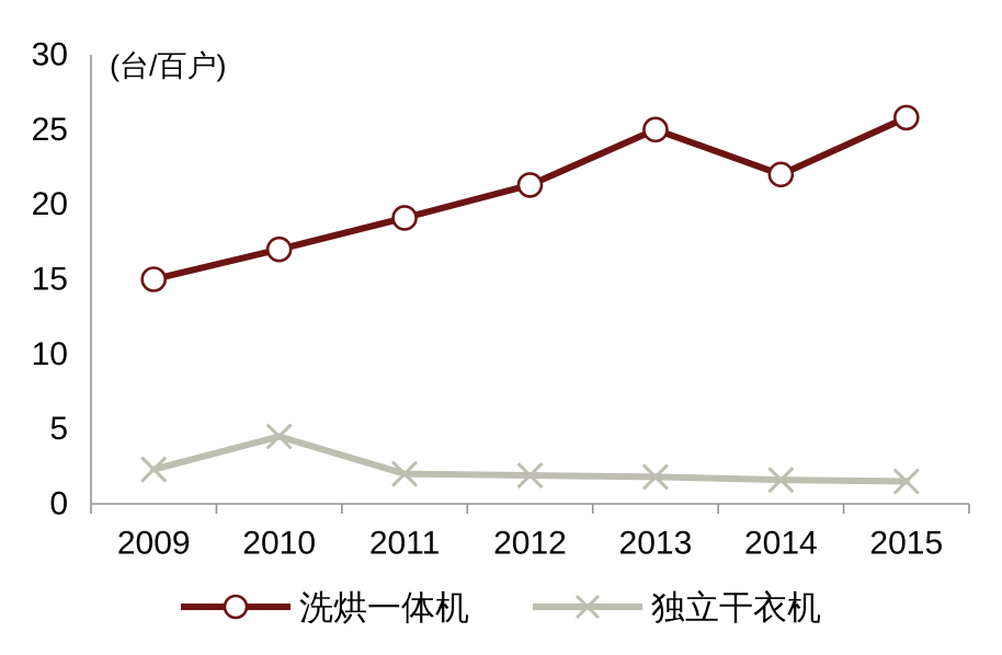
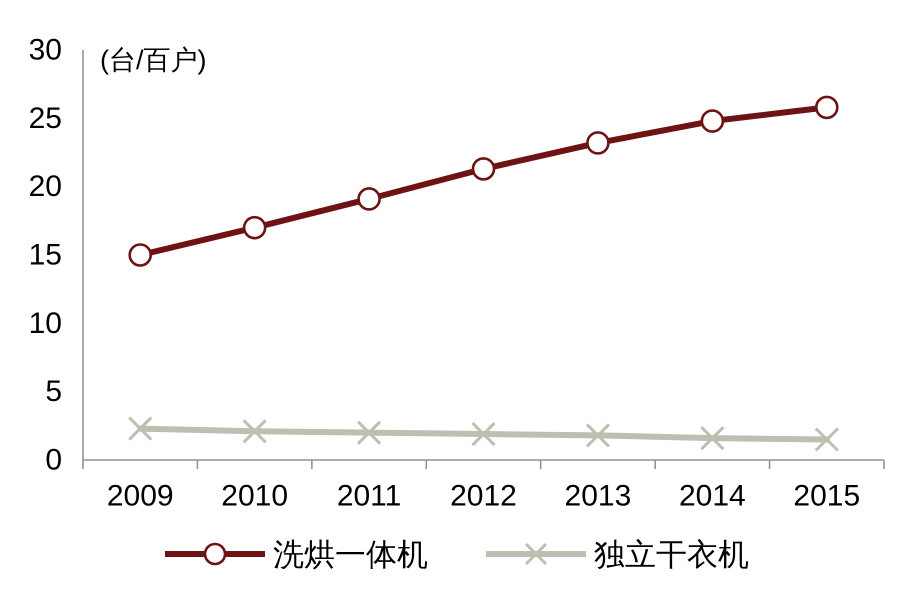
独立干衣机/2010: 4.5 -> 2.1
洗烘一体机/2013: 25.0 -> 23.2
洗烘一体机/2014: 22.0 -> 24.8
